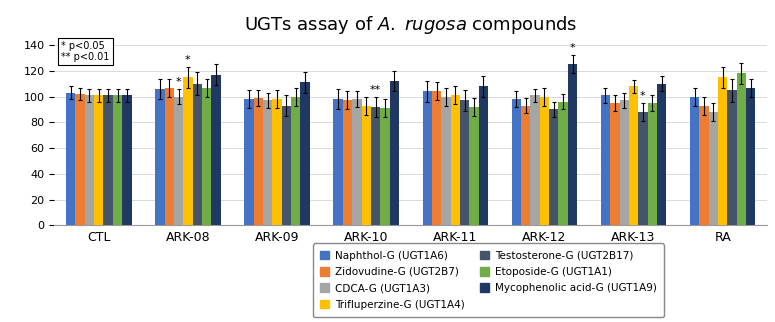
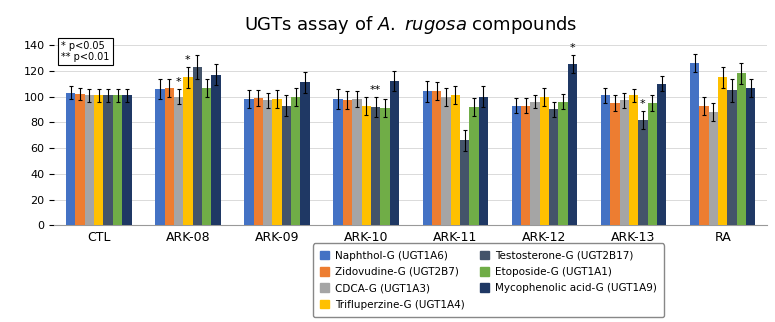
Testosterone-G (UGT2B17)/ARK-08: 110 -> 123
Testosterone-G (UGT2B17)/ARK-11: 97 -> 66
Mycophenolic acid-G (UGT1A9)/ARK-11: 108 -> 100
Naphthol-G (UGT1A6)/ARK-12: 98 -> 93
CDCA-G (UGT1A3)/ARK-12: 101 -> 96
Trifluperzine-G (UGT1A4)/ARK-13: 108 -> 101
Testosterone-G (UGT2B17)/ARK-13: 88 -> 82
Naphthol-G (UGT1A6)/RA: 100 -> 126
